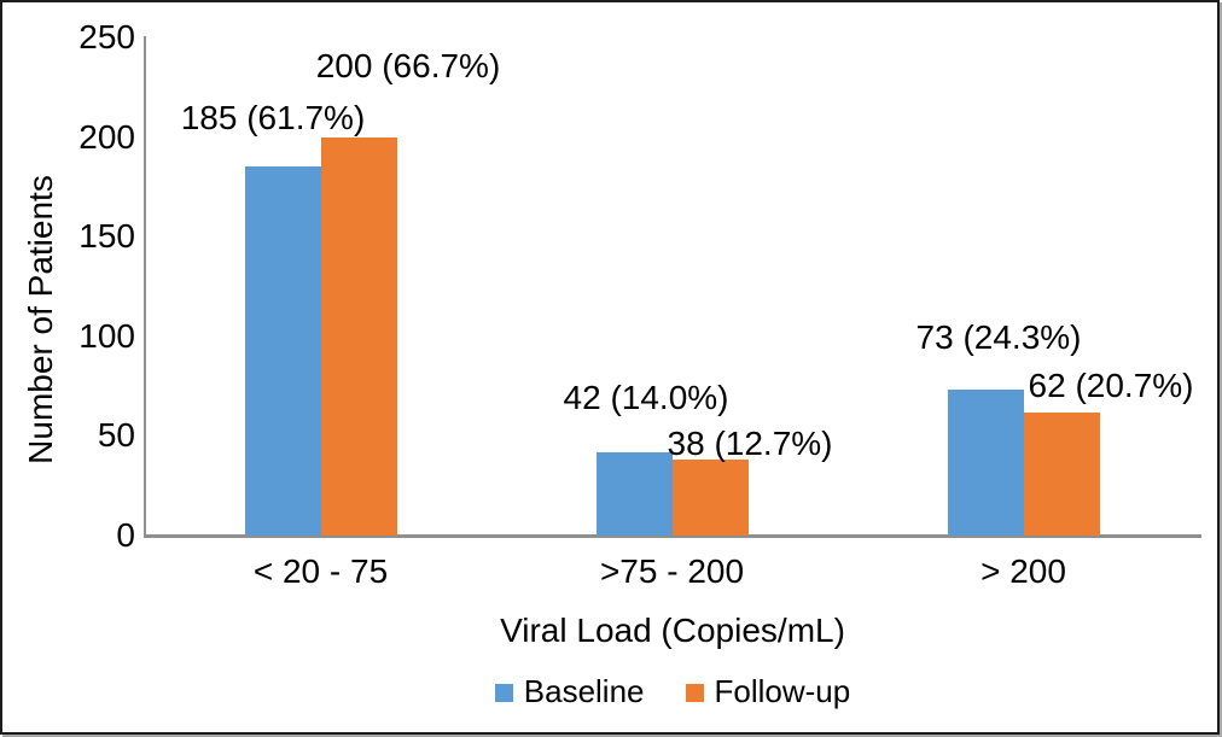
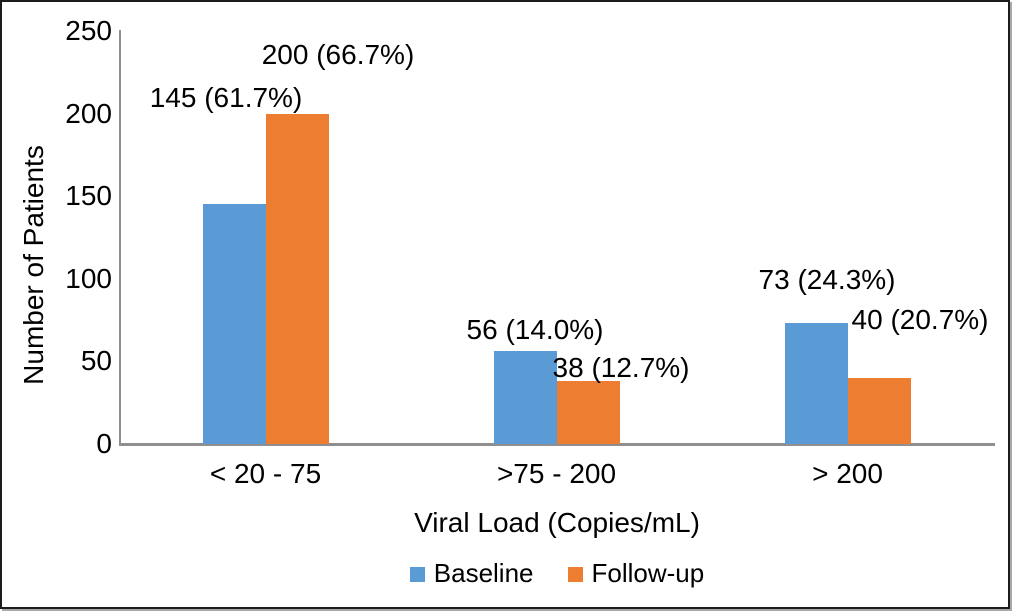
Baseline/< 20 - 75: 185 -> 145
Baseline/>75 - 200: 42 -> 56
Follow-up/> 200: 62 -> 40
